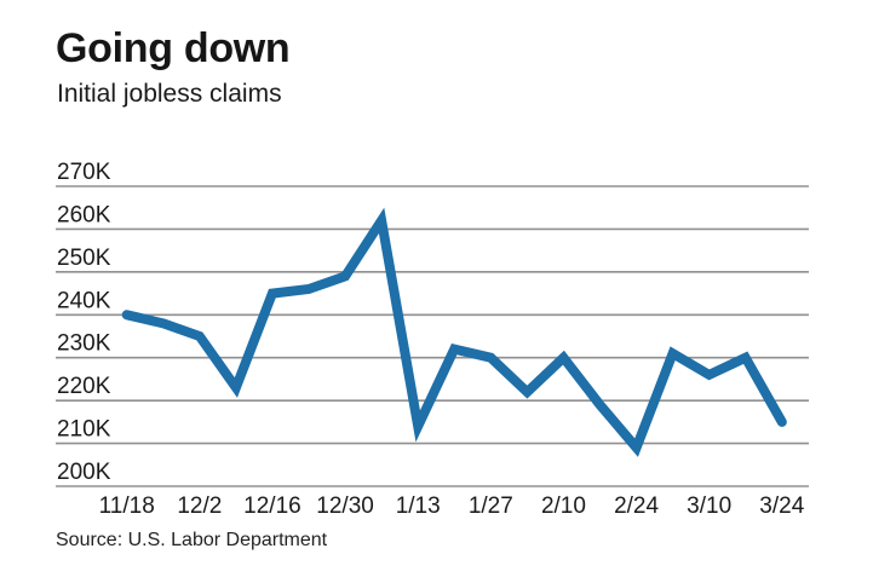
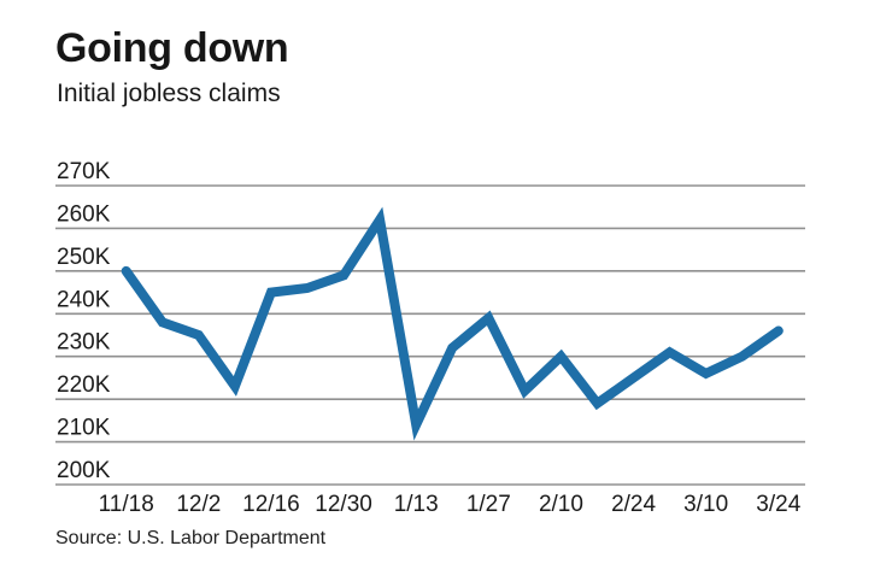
11/18: 240K -> 250K
1/27: 230K -> 239K
2/24: 209K -> 225K
3/24: 215K -> 236K
